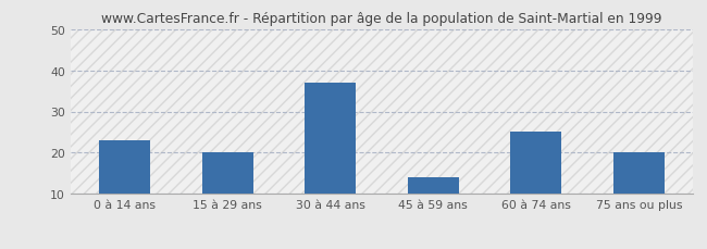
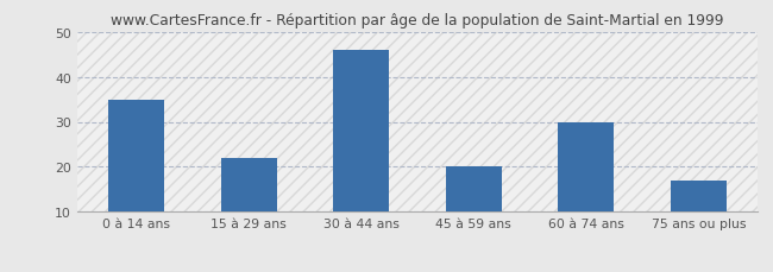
0 à 14 ans: 23 -> 35
15 à 29 ans: 20 -> 22
30 à 44 ans: 37 -> 46
45 à 59 ans: 14 -> 20
60 à 74 ans: 25 -> 30
75 ans ou plus: 20 -> 17
